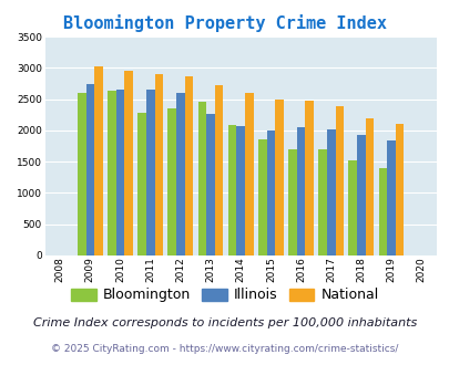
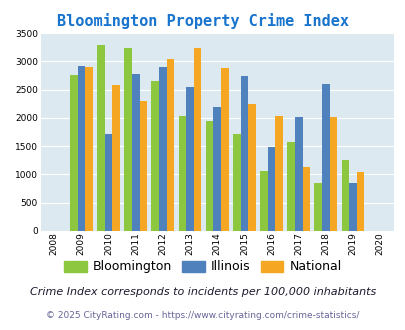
Bloomington/2009: 2600 -> 2760
Illinois/2009: 2740 -> 2920
National/2009: 3030 -> 2900
Bloomington/2010: 2640 -> 3280
Illinois/2010: 2660 -> 1720
National/2010: 2950 -> 2580
Bloomington/2011: 2280 -> 3240
Illinois/2011: 2660 -> 2780
National/2011: 2900 -> 2300
Bloomington/2012: 2350 -> 2660
Illinois/2012: 2590 -> 2900
National/2012: 2860 -> 3040
Bloomington/2013: 2450 -> 2040
Illinois/2013: 2270 -> 2540
National/2013: 2720 -> 3240
Bloomington/2014: 2090 -> 1940
Illinois/2014: 2060 -> 2200
National/2014: 2590 -> 2880
Bloomington/2015: 1850 -> 1720
Illinois/2015: 1990 -> 2740
National/2015: 2500 -> 2240
Bloomington/2016: 1700 -> 1060
Illinois/2016: 2050 -> 1480
National/2016: 2470 -> 2040
Bloomington/2017: 1700 -> 1580
National/2017: 2380 -> 1140
Bloomington/2018: 1520 -> 840
Illinois/2018: 1930 -> 2600
National/2018: 2200 -> 2020
Bloomington/2019: 1390 -> 1260
Illinois/2019: 1840 -> 840
National/2019: 2110 -> 1040
